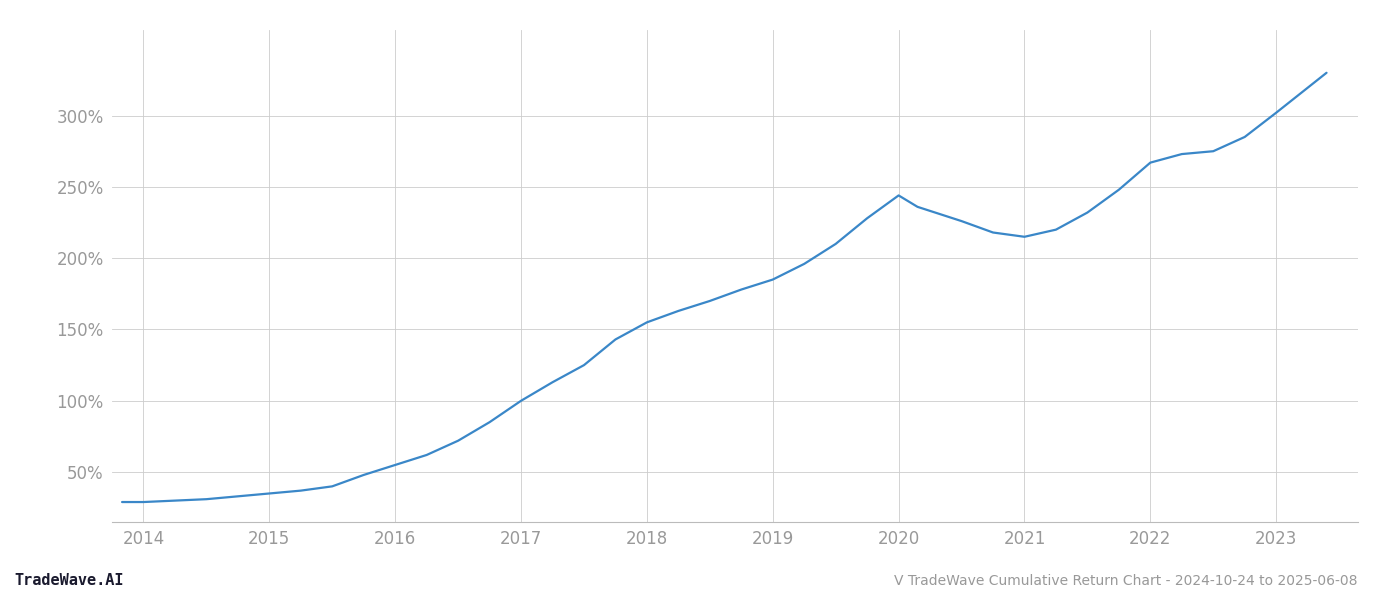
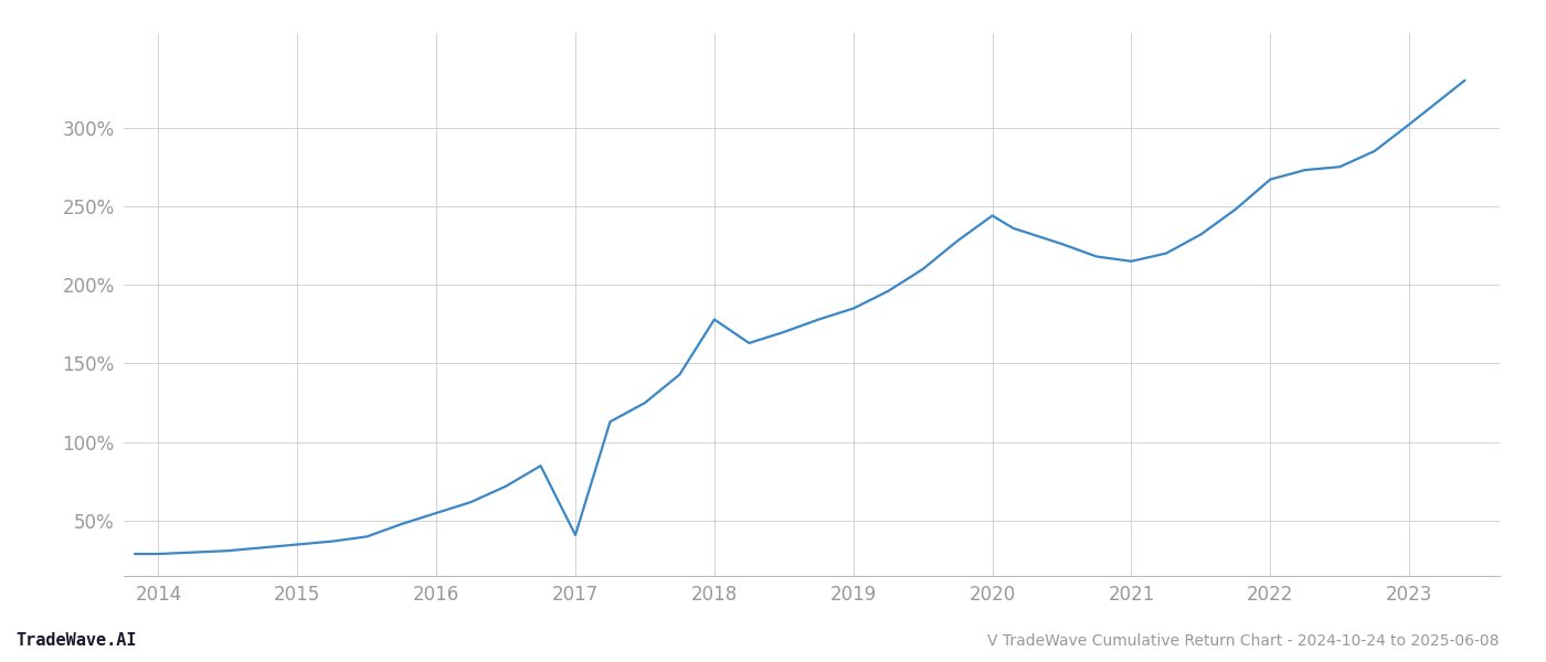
2017: 100% -> 41%
2018: 155% -> 178%
